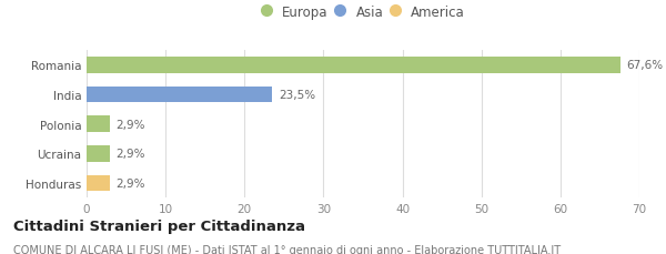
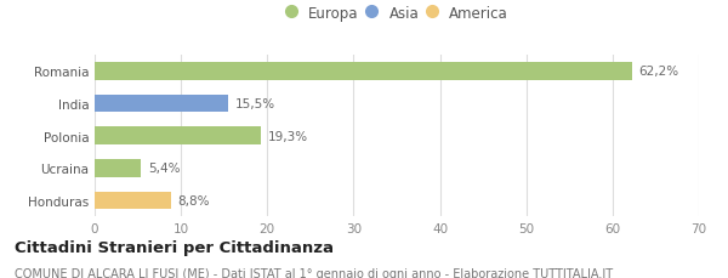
Romania: 67,6% -> 62,2%
India: 23,5% -> 15,5%
Polonia: 2,9% -> 19,3%
Ucraina: 2,9% -> 5,4%
Honduras: 2,9% -> 8,8%
